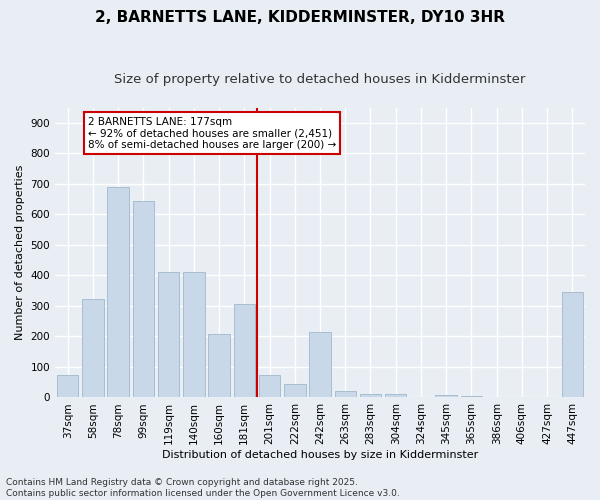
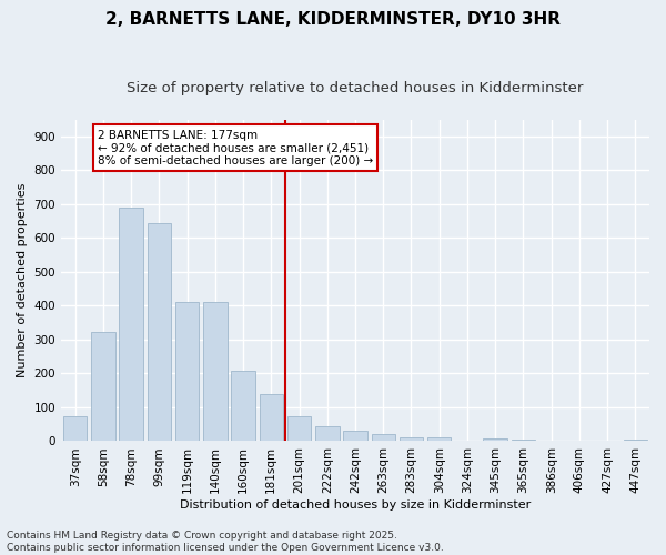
181sqm: 305 -> 140
242sqm: 215 -> 32
447sqm: 345 -> 5
